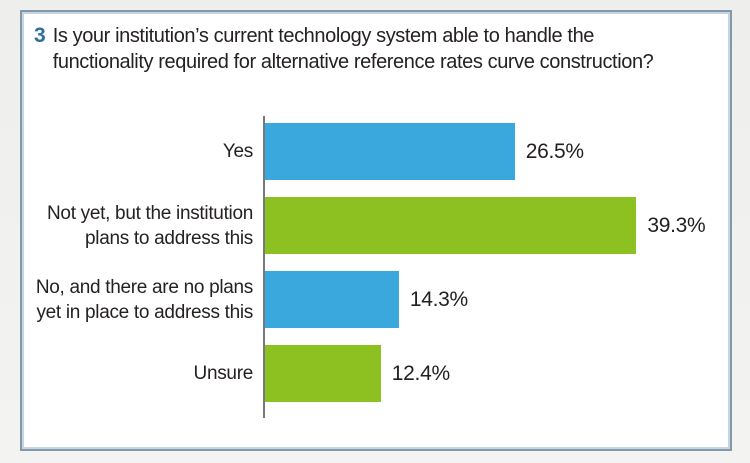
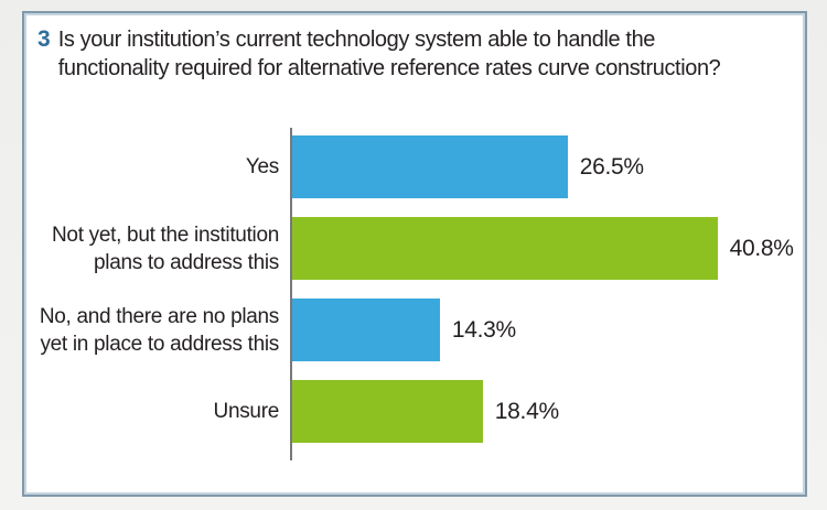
Not yet, but the institution plans to address this: 39.3% -> 40.8%
Unsure: 12.4% -> 18.4%
